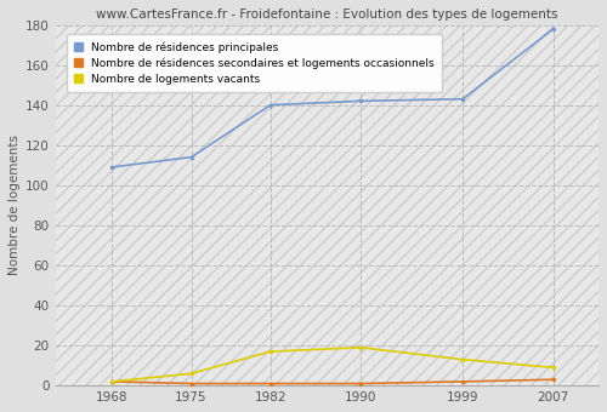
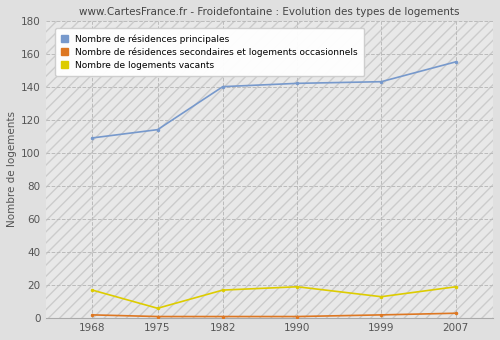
Nombre de logements vacants/1968: 2 -> 17
Nombre de résidences principales/2007: 178 -> 155
Nombre de logements vacants/2007: 9 -> 19
